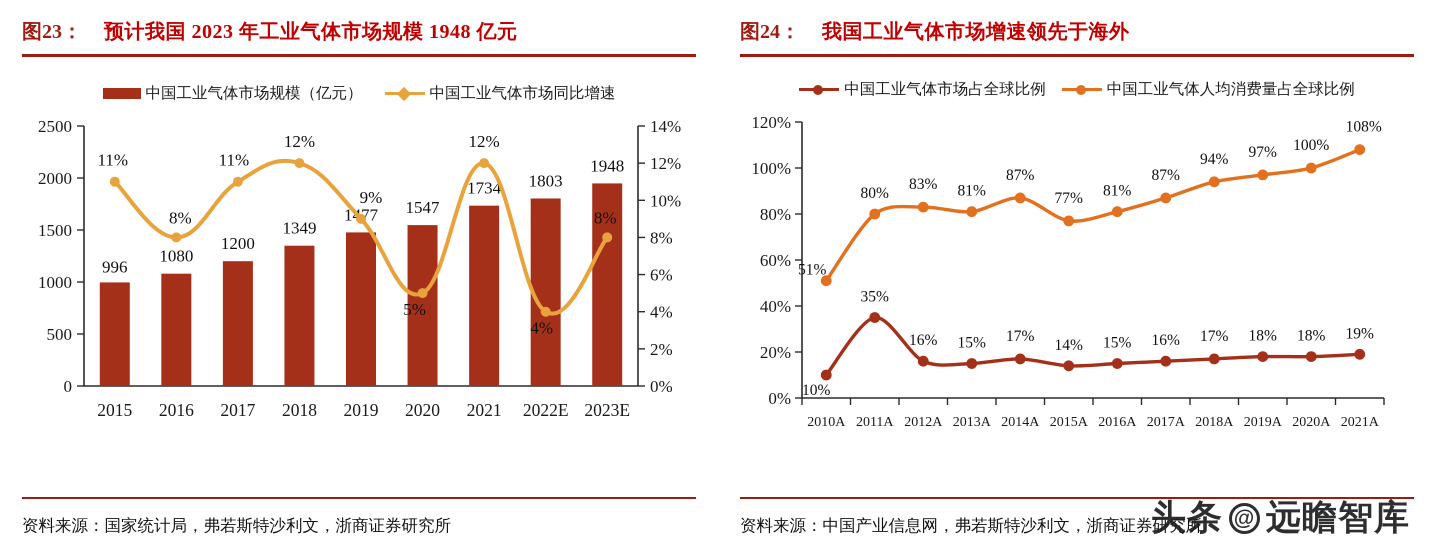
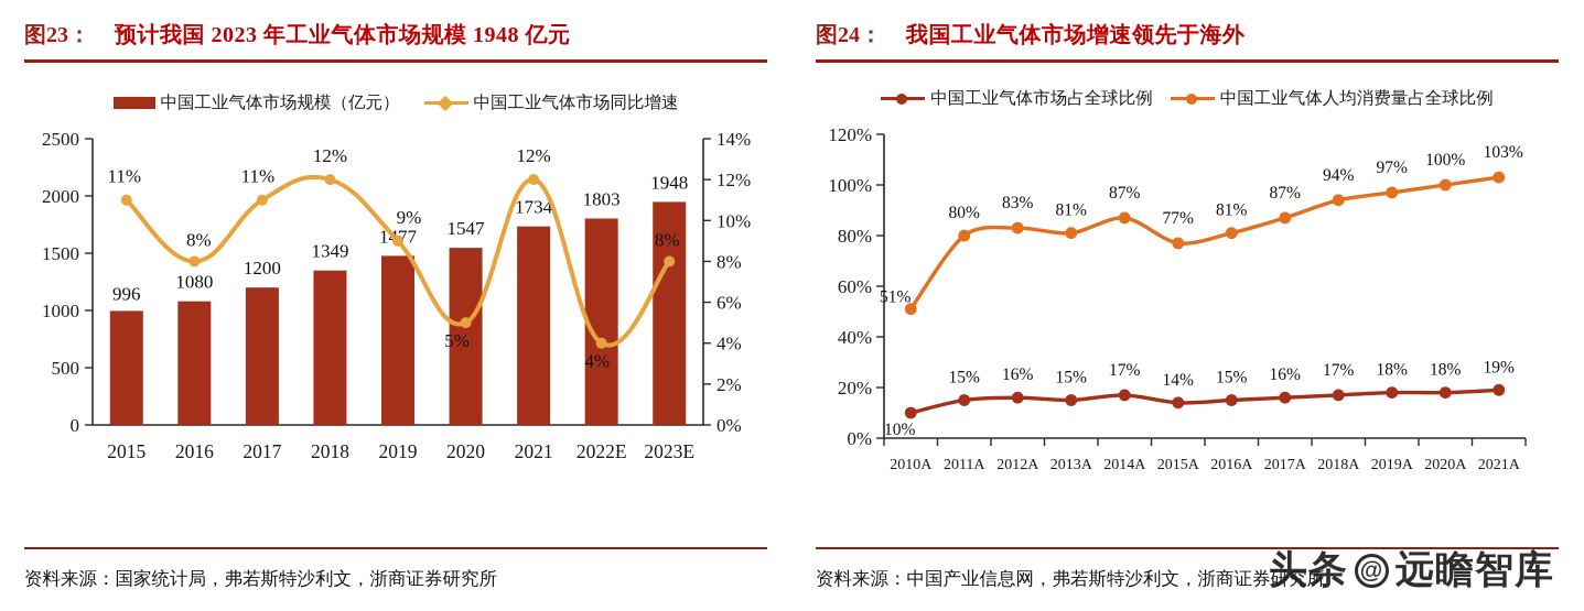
我国工业气体市场增速领先于海外/中国工业气体市场占全球比例/2011A: 35% -> 15%
我国工业气体市场增速领先于海外/中国工业气体人均消费量占全球比例/2021A: 108% -> 103%
